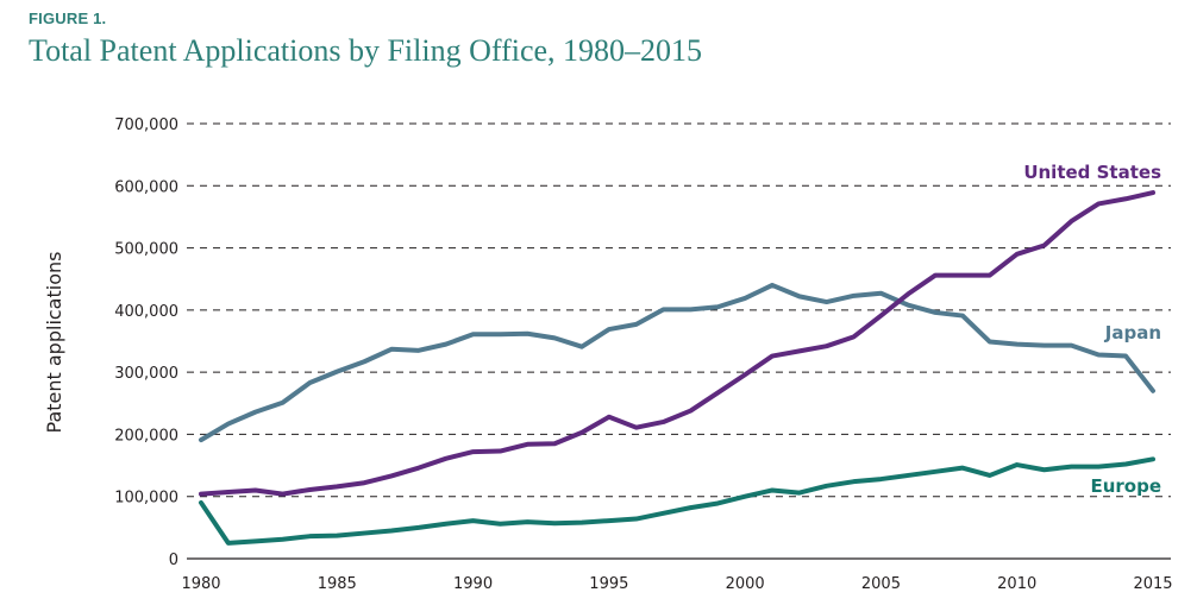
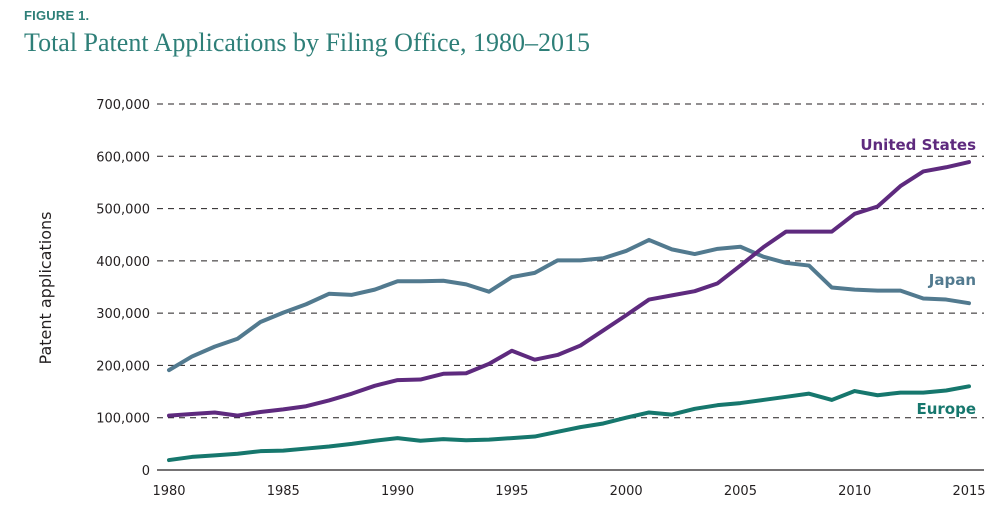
Europe/1980: 90000 -> 20000
Japan/2015: 270000 -> 320000
